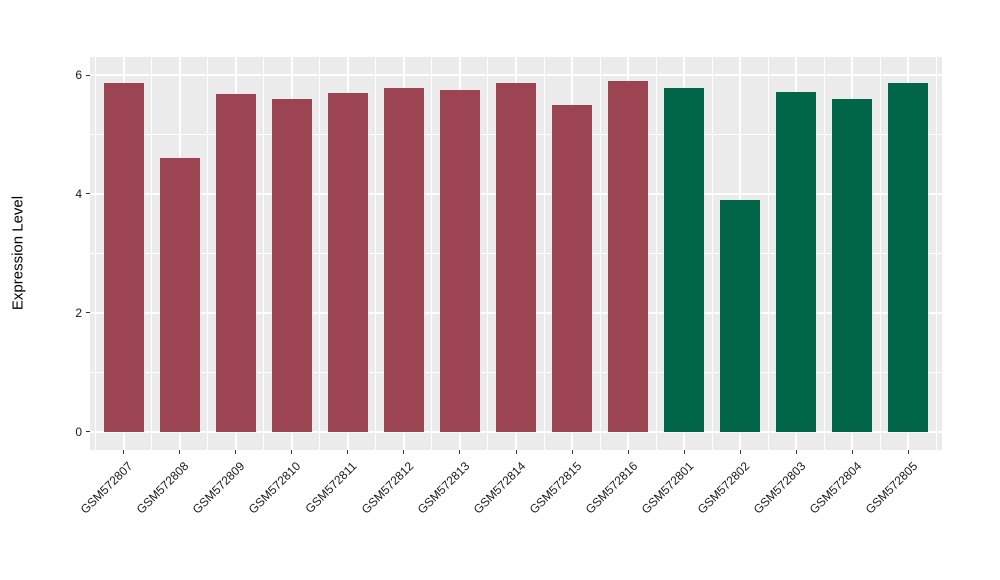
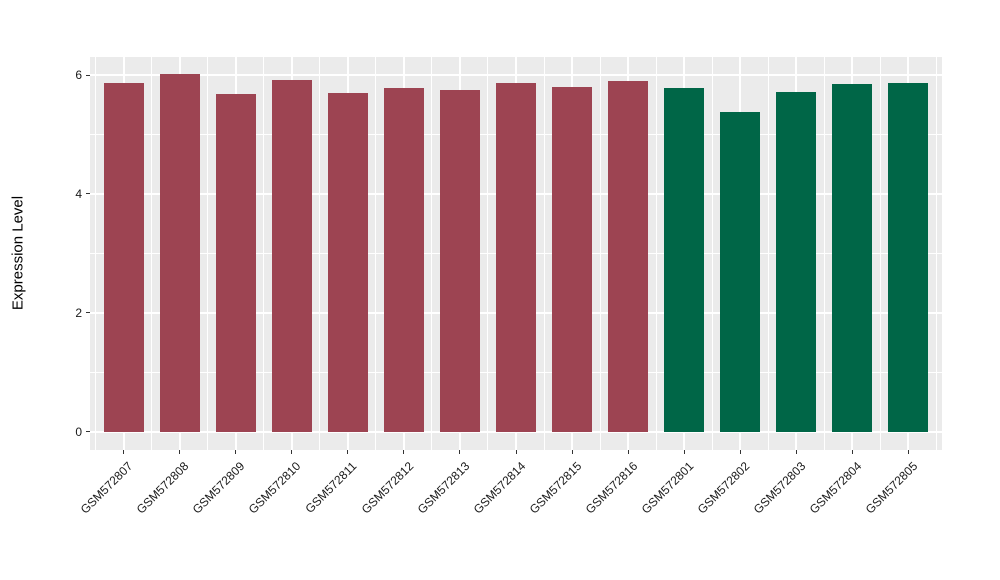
GSM572808: 4.6 -> 6.0
GSM572810: 5.6 -> 5.9
GSM572815: 5.5 -> 5.8
GSM572802: 3.9 -> 5.4
GSM572804: 5.6 -> 5.8
